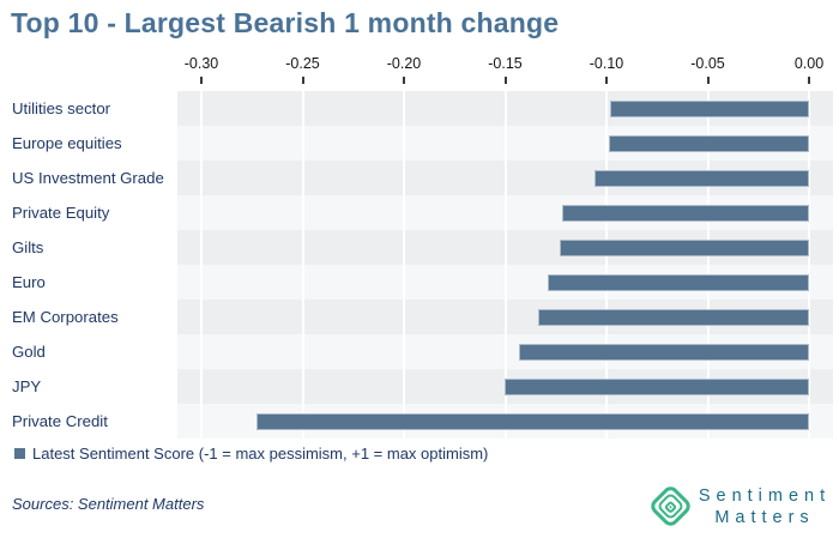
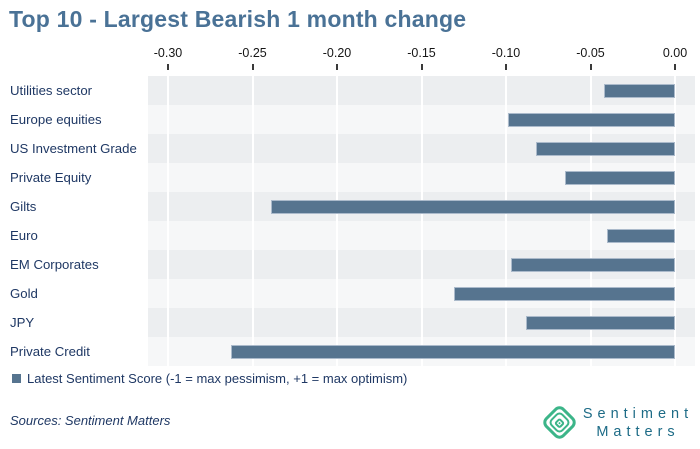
Utilities sector: -0.098 -> -0.042
US Investment Grade: -0.106 -> -0.082
Private Equity: -0.122 -> -0.065
Gilts: -0.123 -> -0.239
Euro: -0.129 -> -0.040
EM Corporates: -0.134 -> -0.097
Gold: -0.143 -> -0.131
JPY: -0.150 -> -0.088
Private Credit: -0.273 -> -0.263
